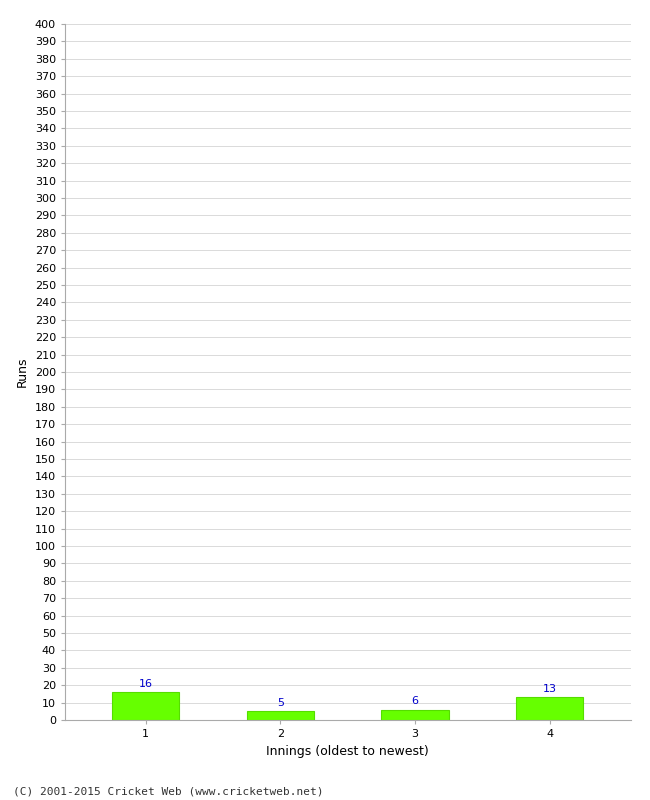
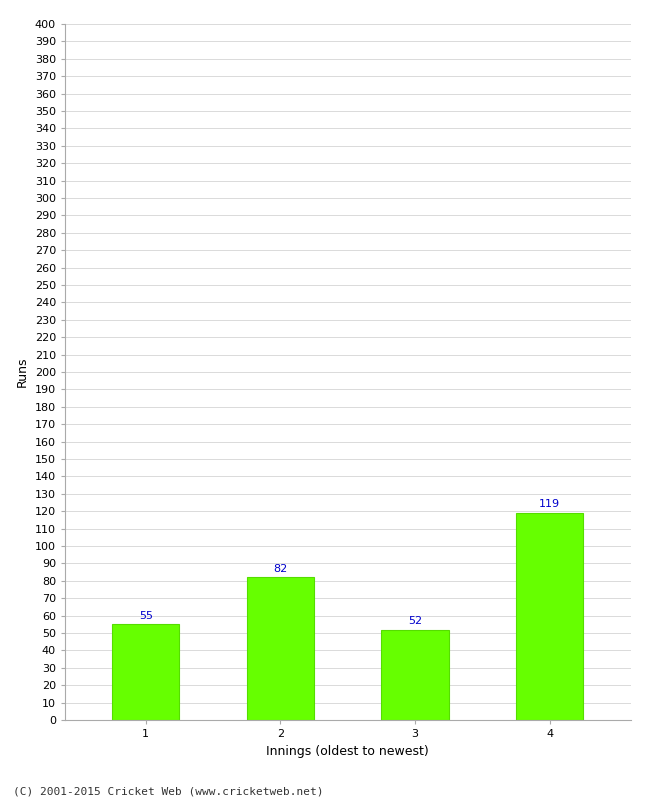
1: 16 -> 55
2: 5 -> 82
3: 6 -> 52
4: 13 -> 119
